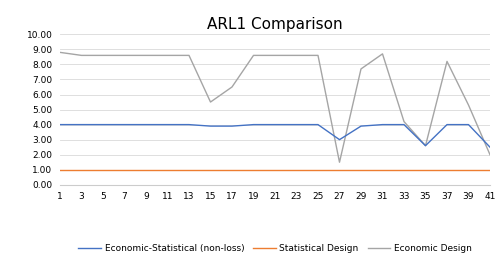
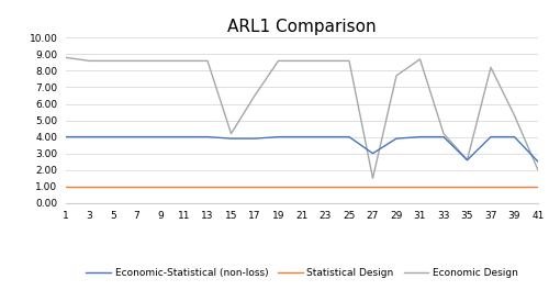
Economic Design/15: 5.5 -> 4.2
